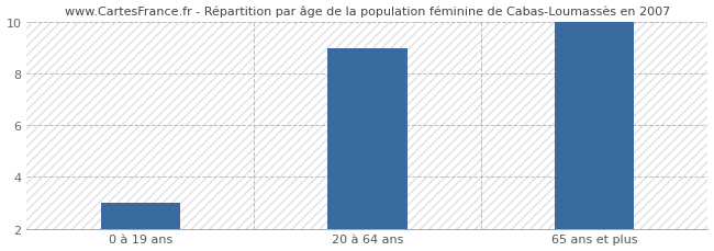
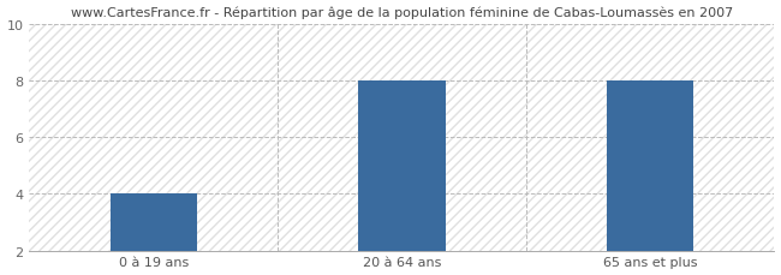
0 à 19 ans: 3 -> 4
20 à 64 ans: 9 -> 8
65 ans et plus: 10 -> 8
